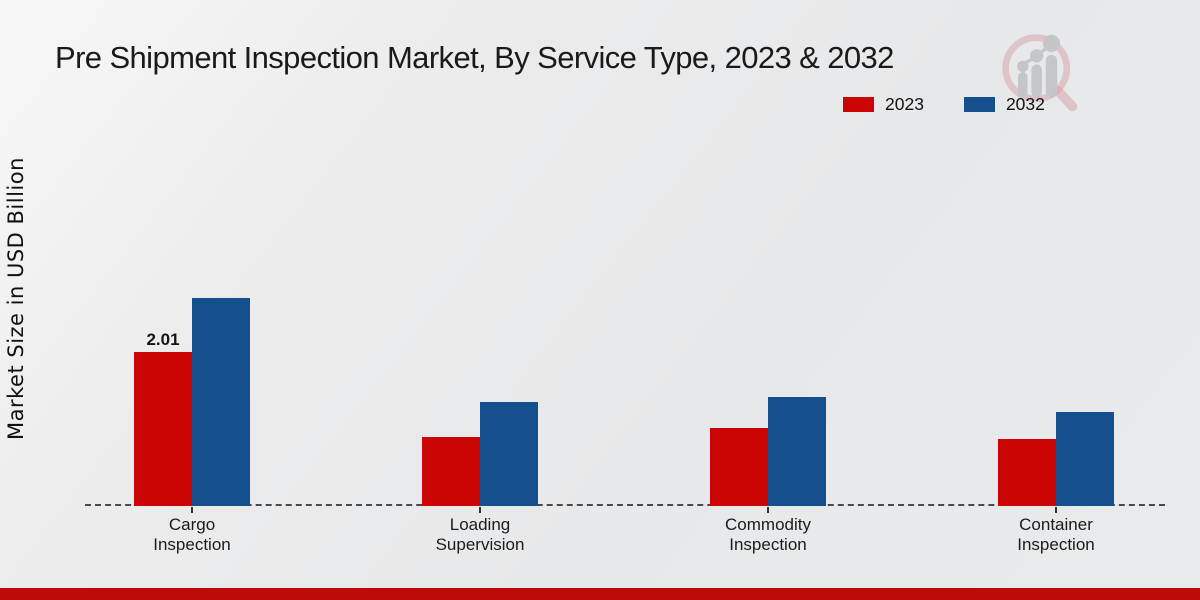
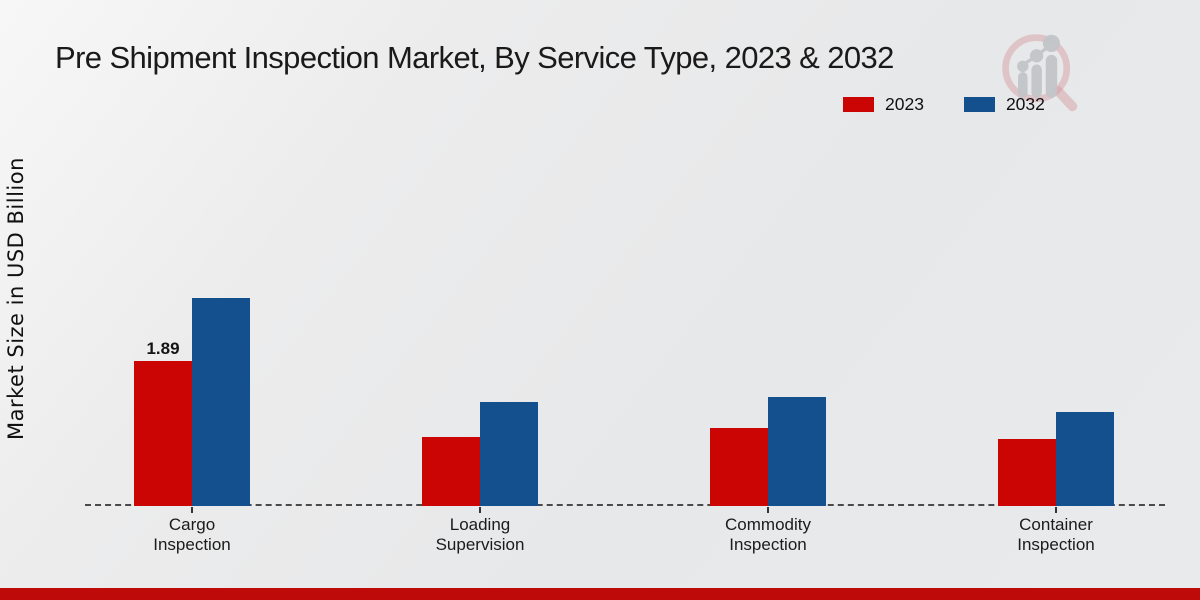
2023/Cargo Inspection: 2.01 -> 1.89
